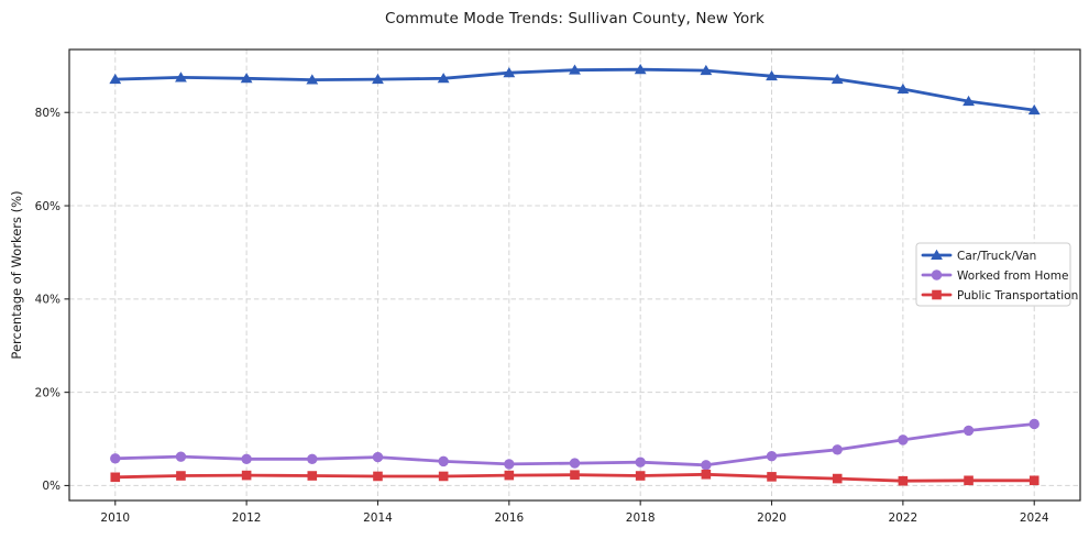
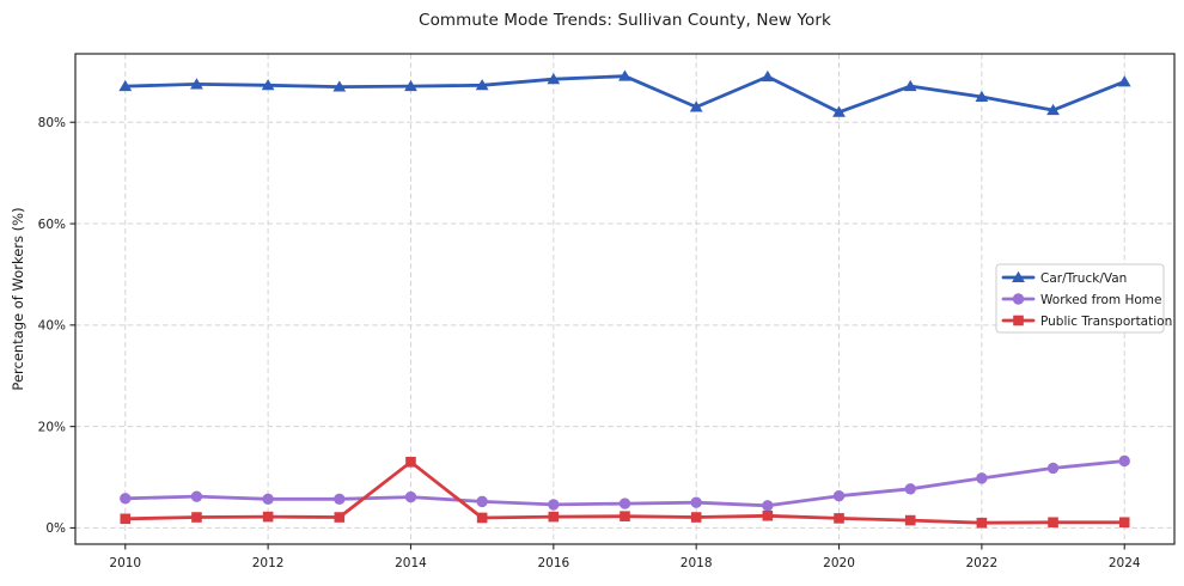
Public Transportation/2014: 2% -> 13%
Car/Truck/Van/2018: 89% -> 83%
Car/Truck/Van/2020: 88% -> 82%
Car/Truck/Van/2024: 80% -> 88%
